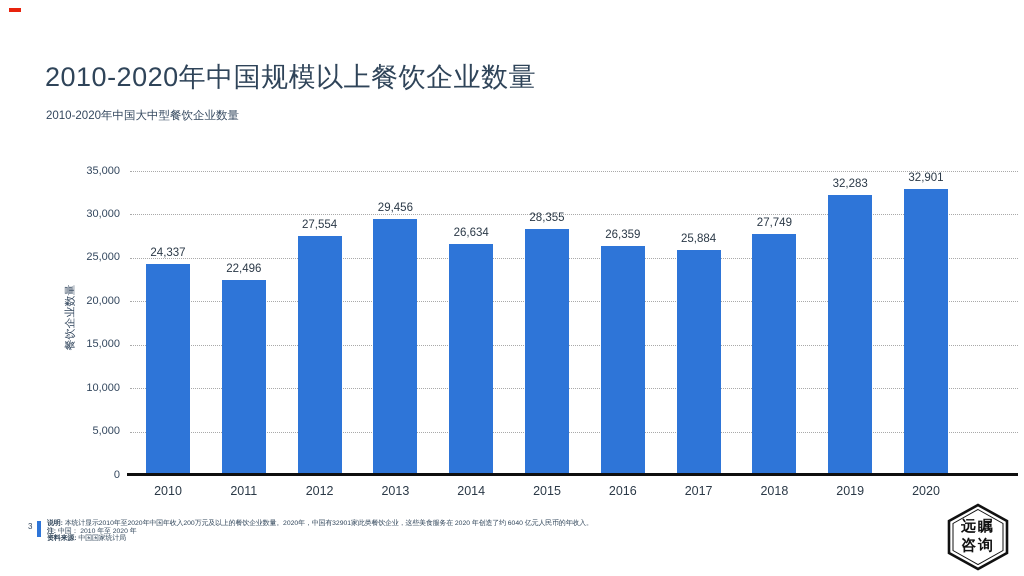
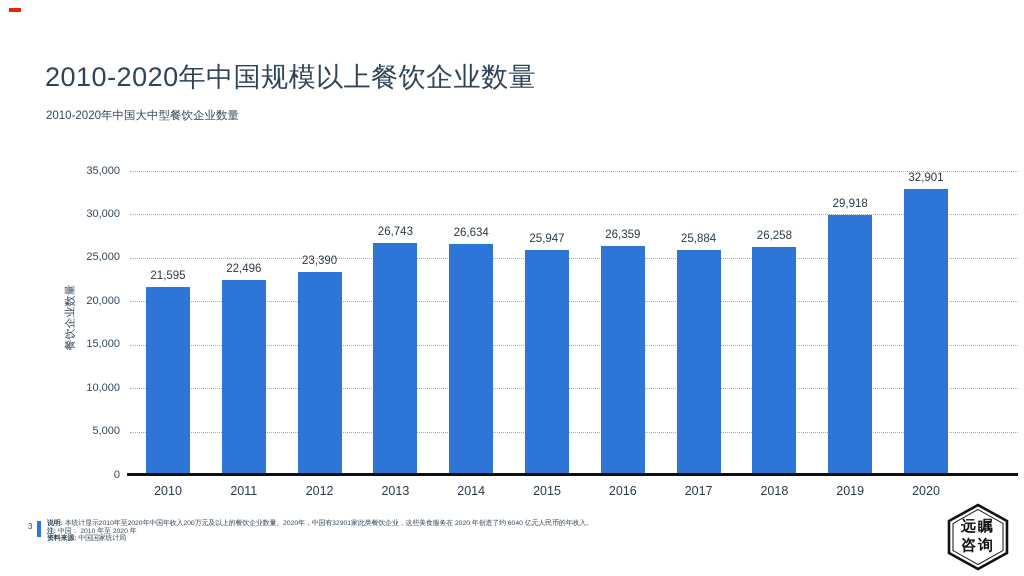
2010: 24,337 -> 21,595
2012: 27,554 -> 23,390
2013: 29,456 -> 26,743
2015: 28,355 -> 25,947
2018: 27,749 -> 26,258
2019: 32,283 -> 29,918
